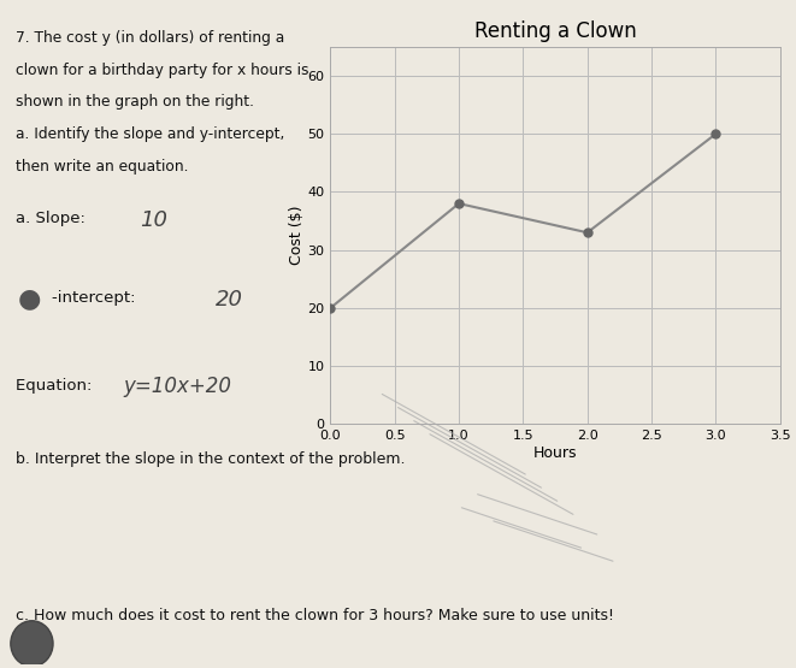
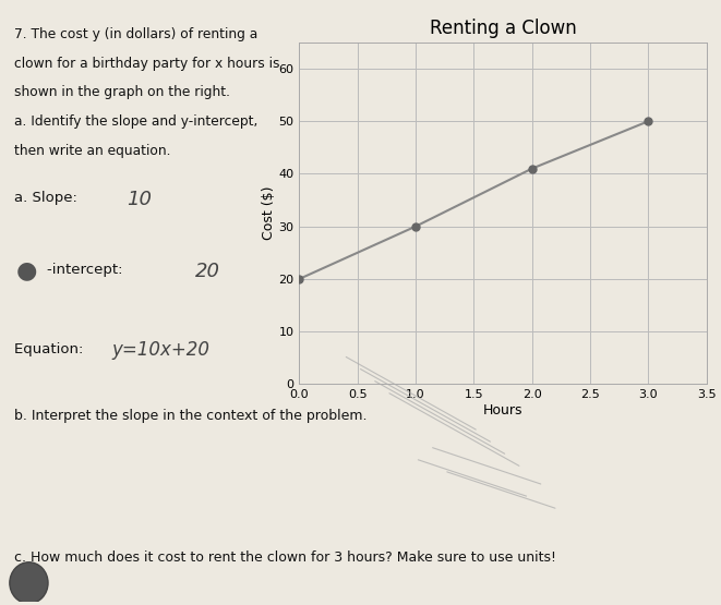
1.0: 38 -> 30
2.0: 33 -> 41
